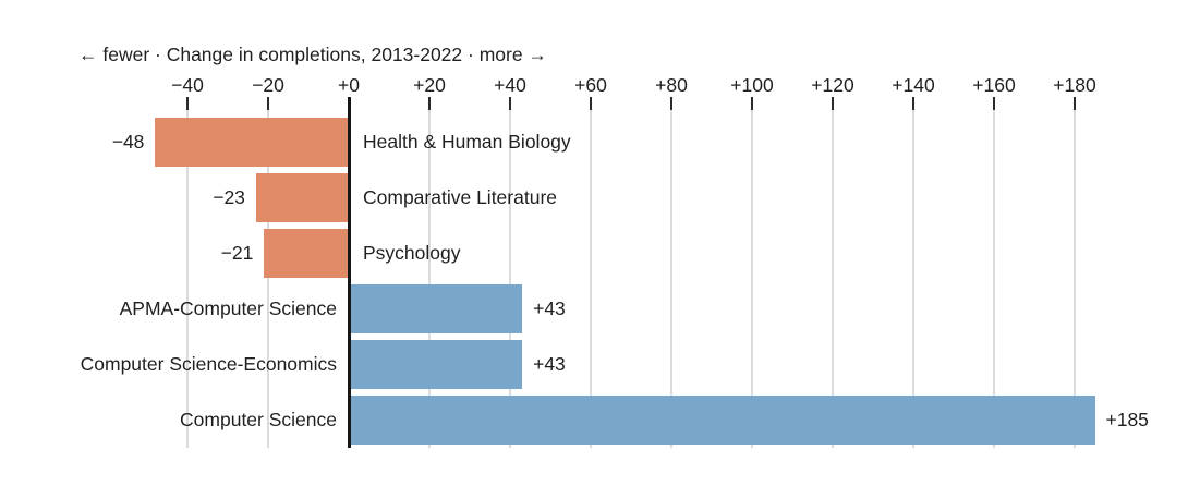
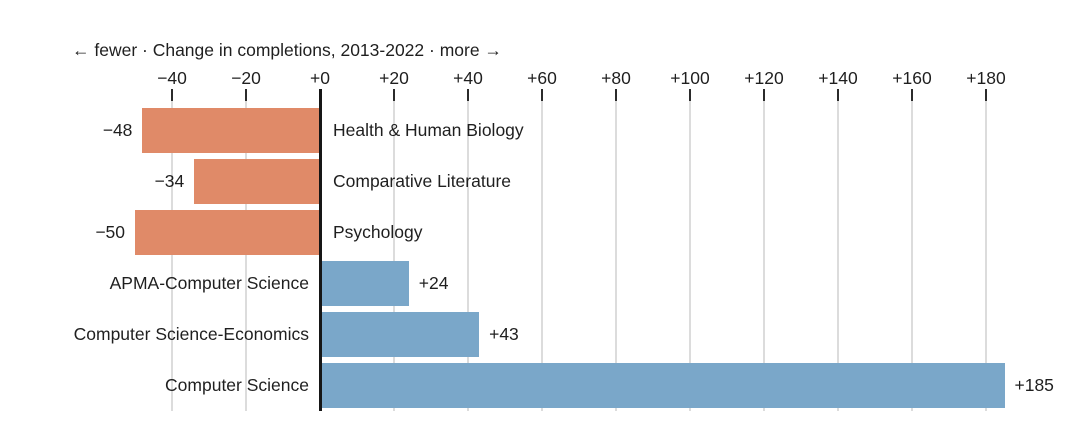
Comparative Literature: −23 -> −34
Psychology: −21 -> −50
APMA-Computer Science: +43 -> +24
